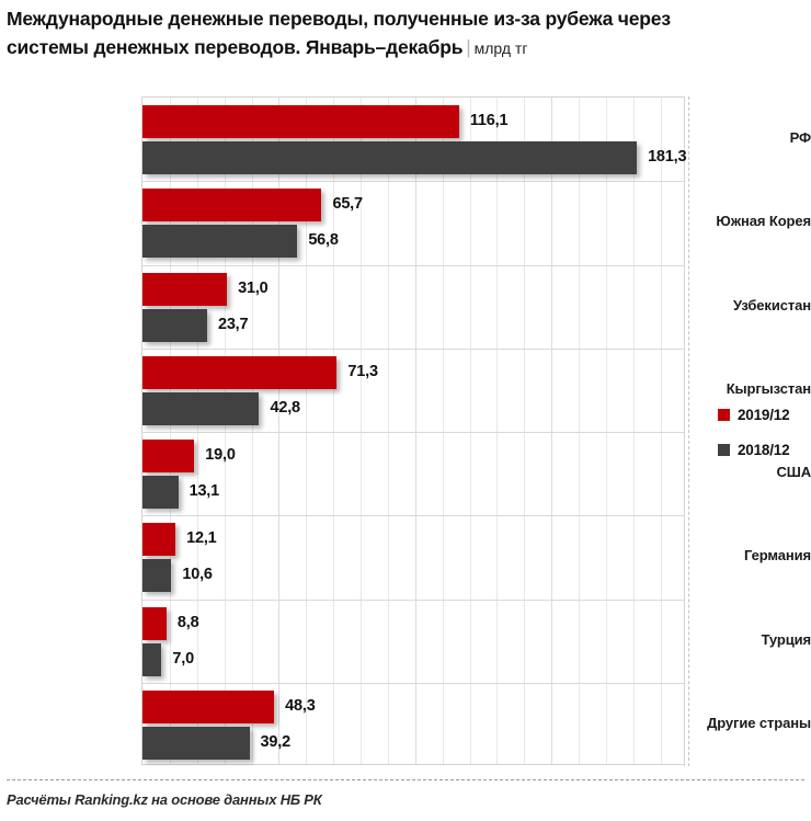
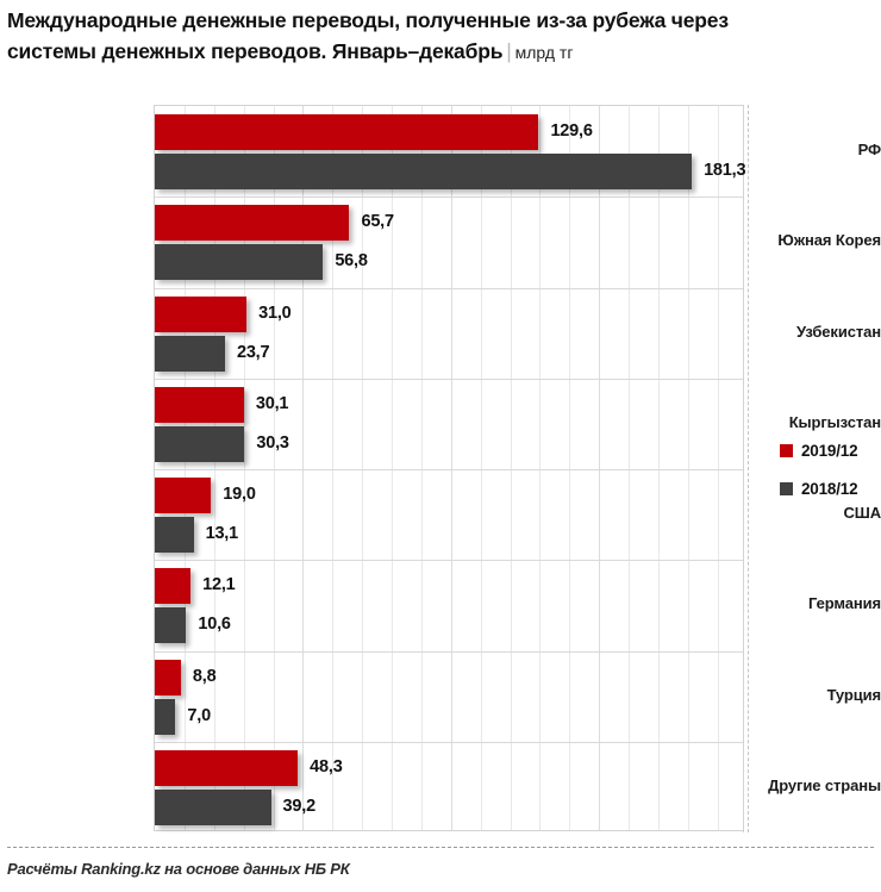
2019/12/РФ: 116,1 -> 129,6
2019/12/Кыргызстан: 71,3 -> 30,1
2018/12/Кыргызстан: 42,8 -> 30,3
